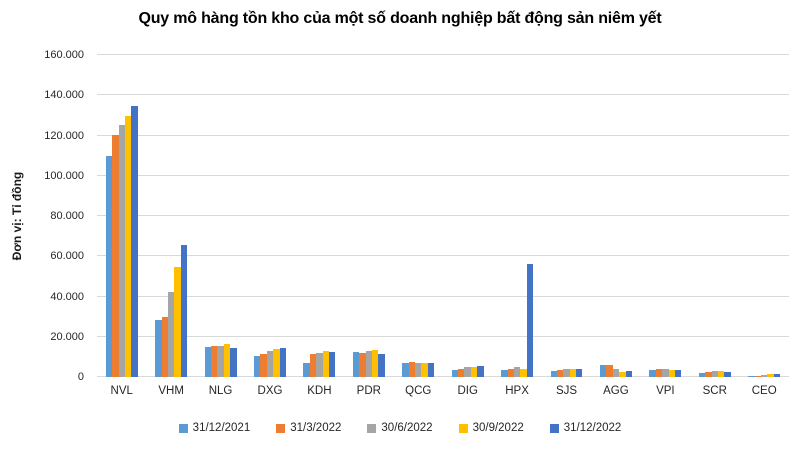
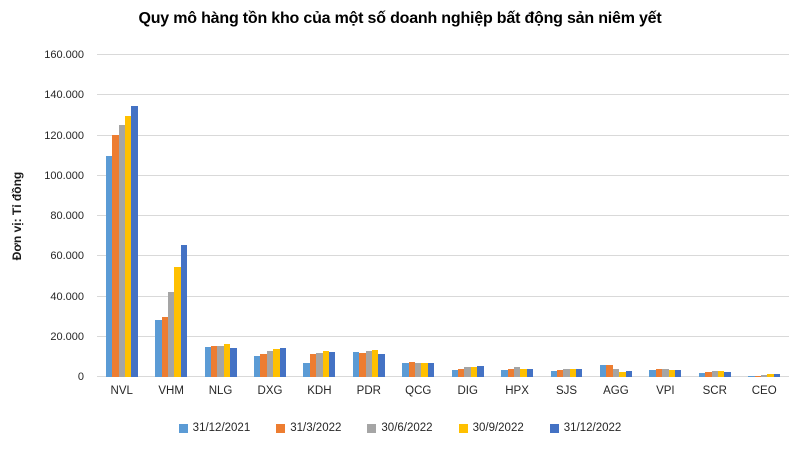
31/12/2022/HPX: 56000 -> 4000
